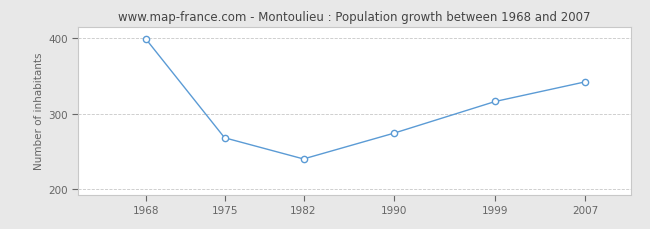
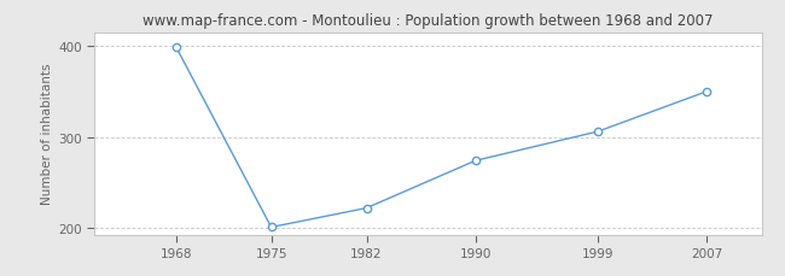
1975: 268 -> 201
1982: 240 -> 222
1999: 316 -> 306
2007: 342 -> 350
